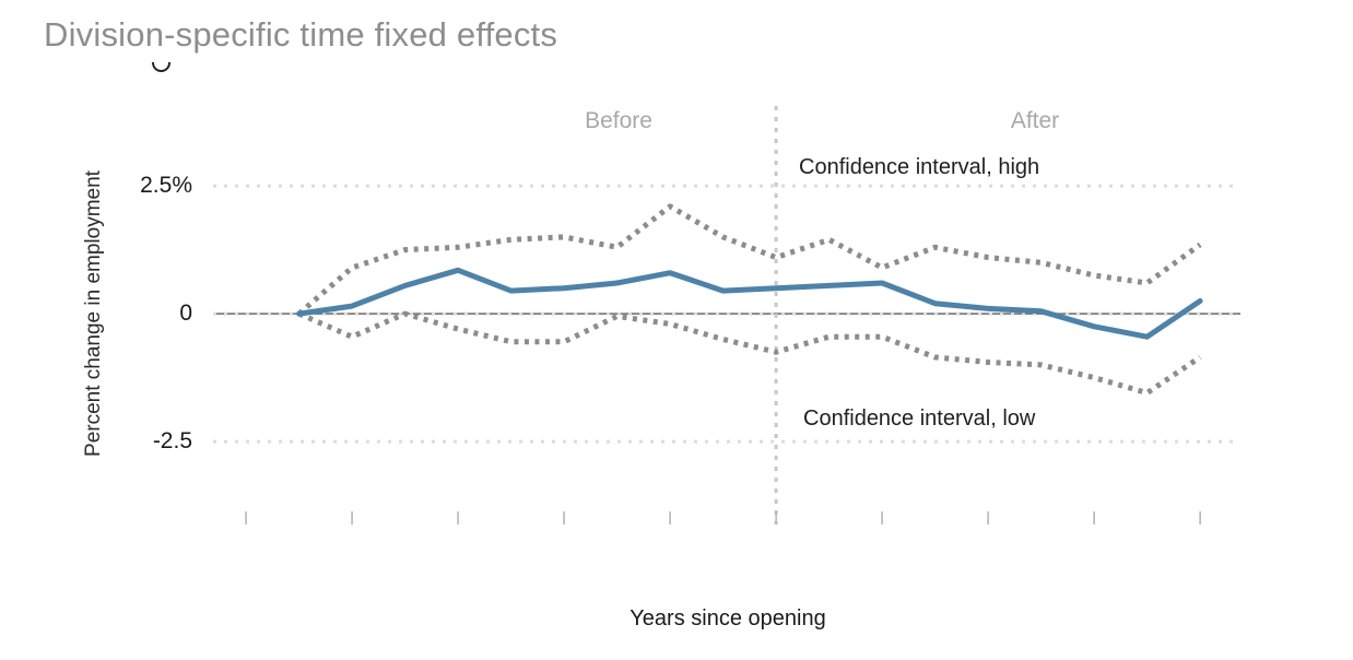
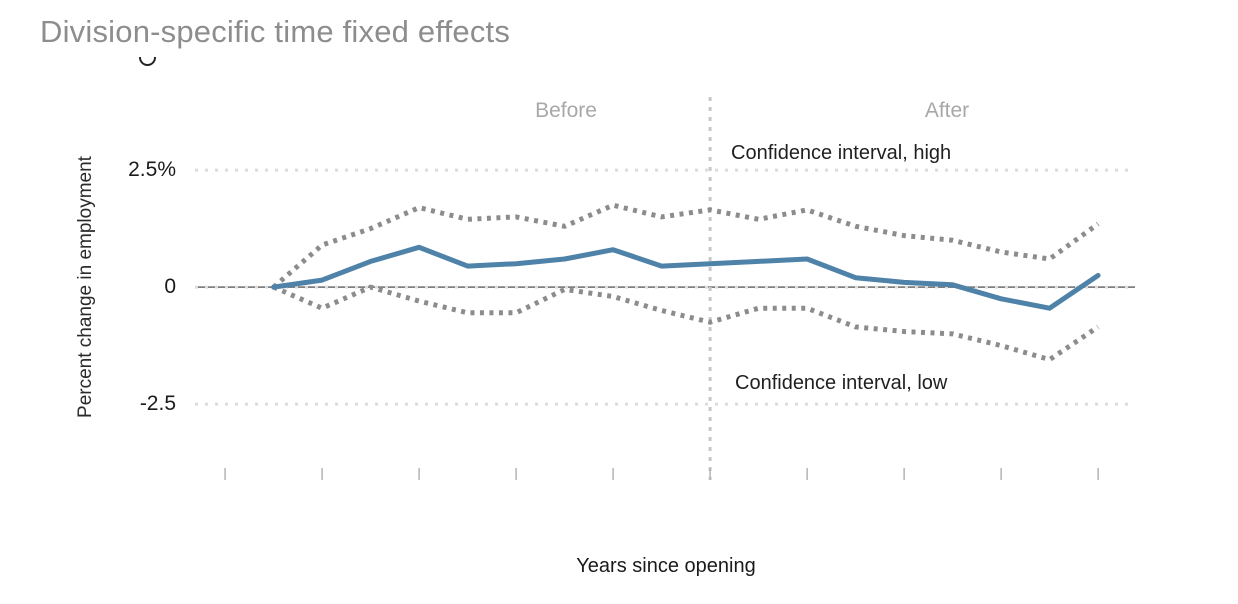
Confidence interval, high/-1.5: 1.3% -> 1.7%
Confidence interval, high/-0.5: 2.1% -> 1.8%
Confidence interval, high/0: 1.1% -> 1.6%
Confidence interval, high/0.5: 0.9% -> 1.6%
